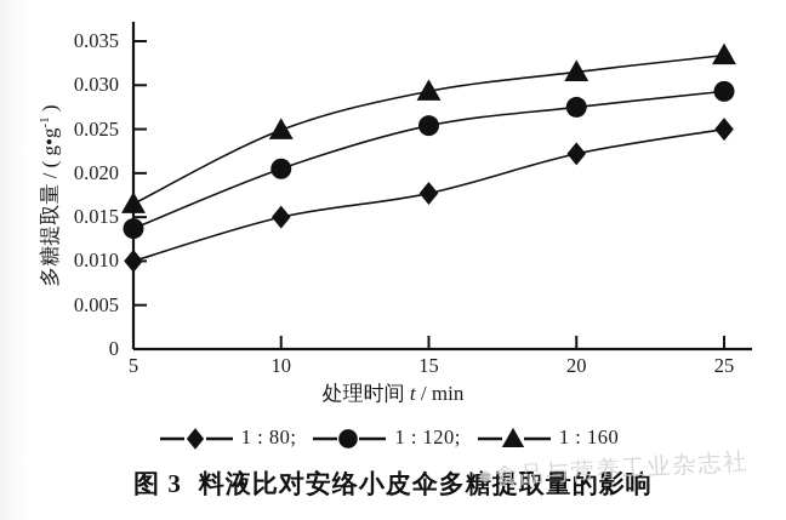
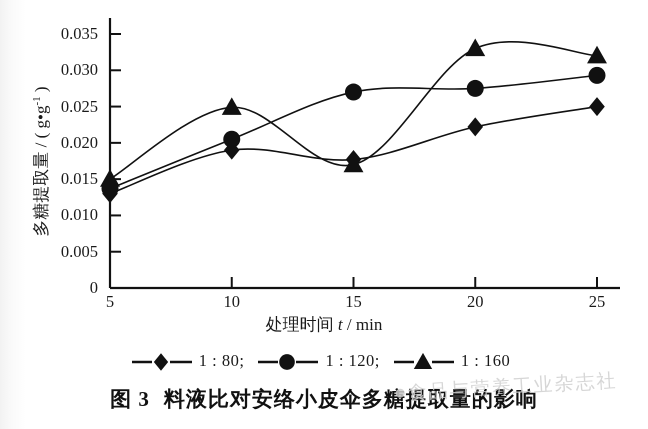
1 : 80;/5: 0.010 -> 0.013
1 : 160/5: 0.017 -> 0.015
1 : 80;/10: 0.015 -> 0.019
1 : 120;/15: 0.025 -> 0.027
1 : 160/15: 0.029 -> 0.017
1 : 160/20: 0.032 -> 0.033
1 : 160/25: 0.033 -> 0.032
